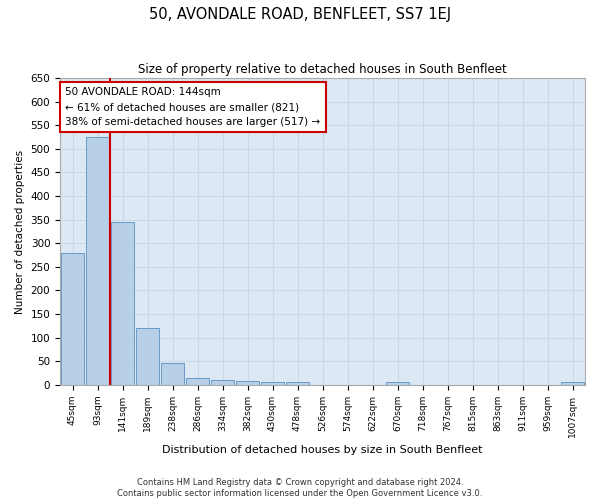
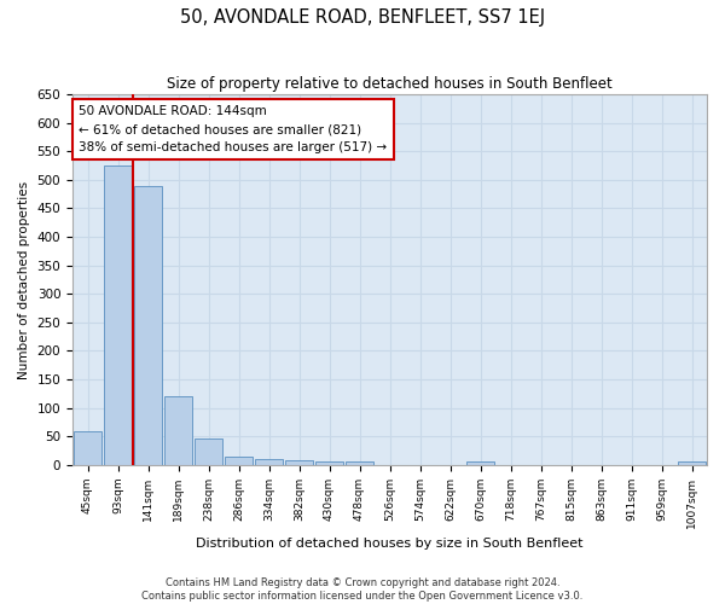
45sqm: 280 -> 60
141sqm: 345 -> 490
